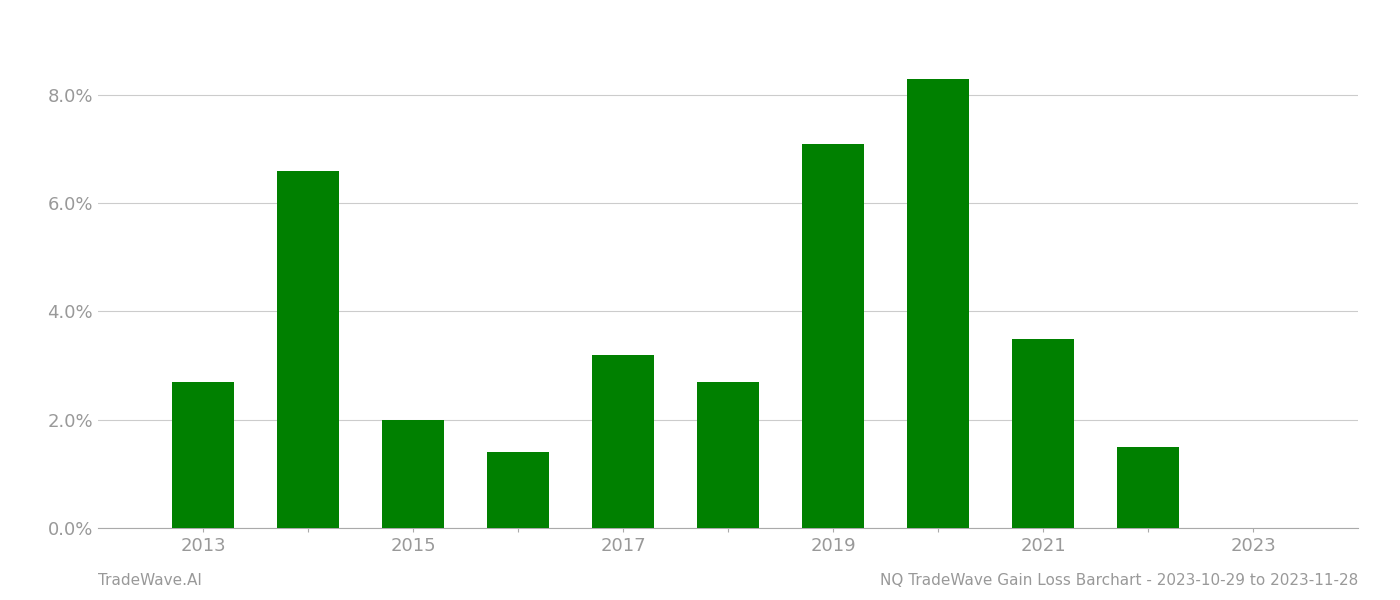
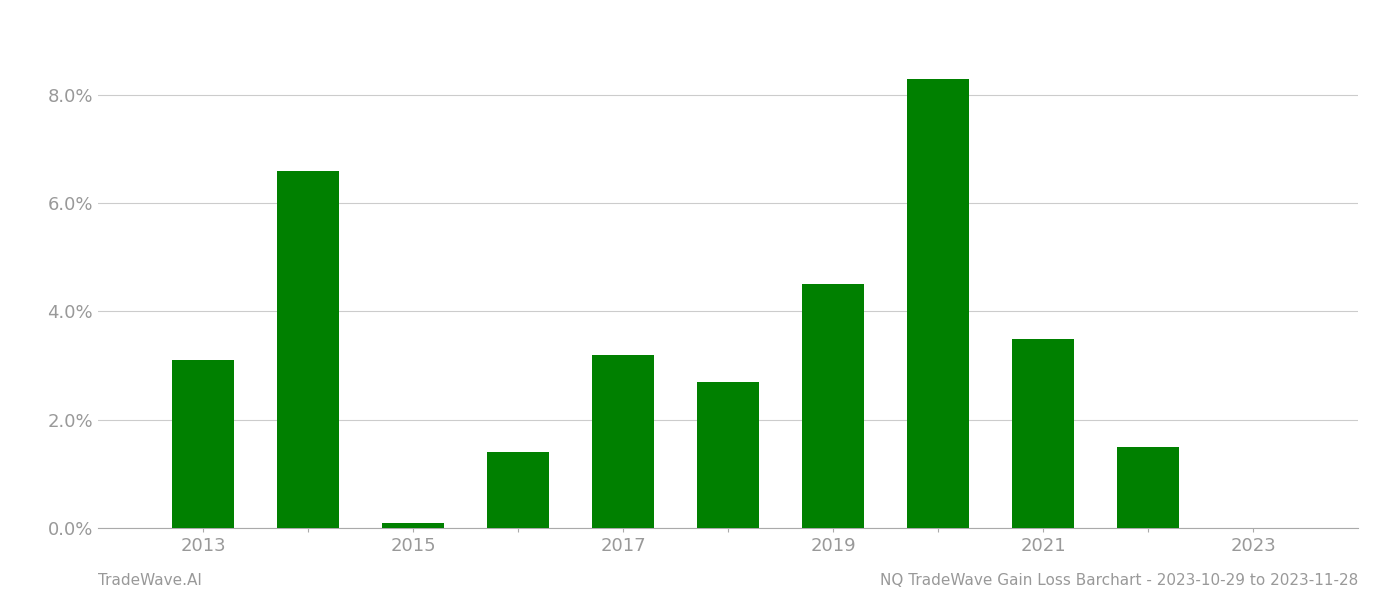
2013: 2.7% -> 3.1%
2015: 2.0% -> 0.1%
2019: 7.1% -> 4.5%
